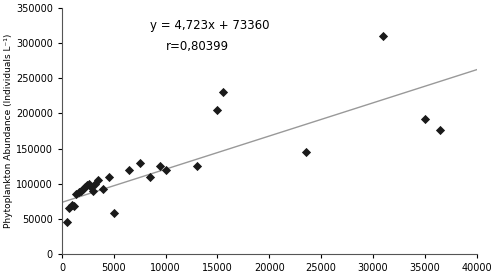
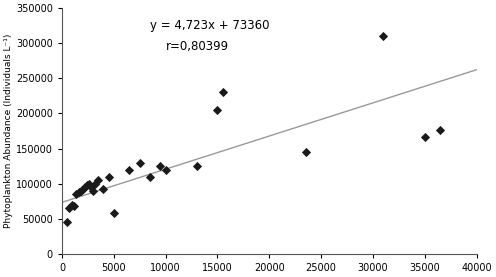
35000: 192000 -> 167000
